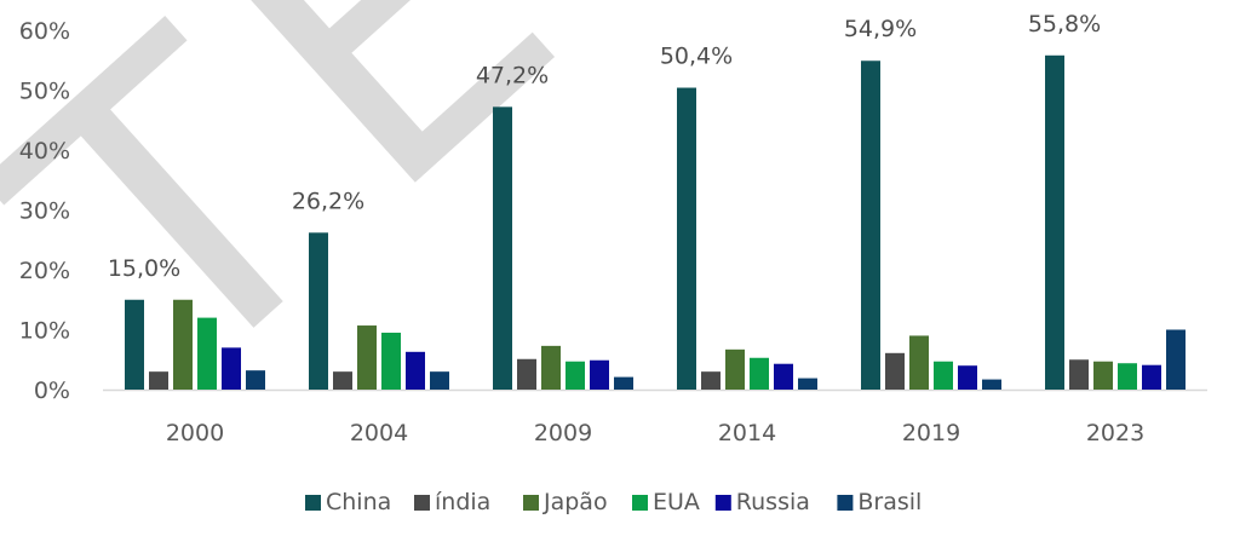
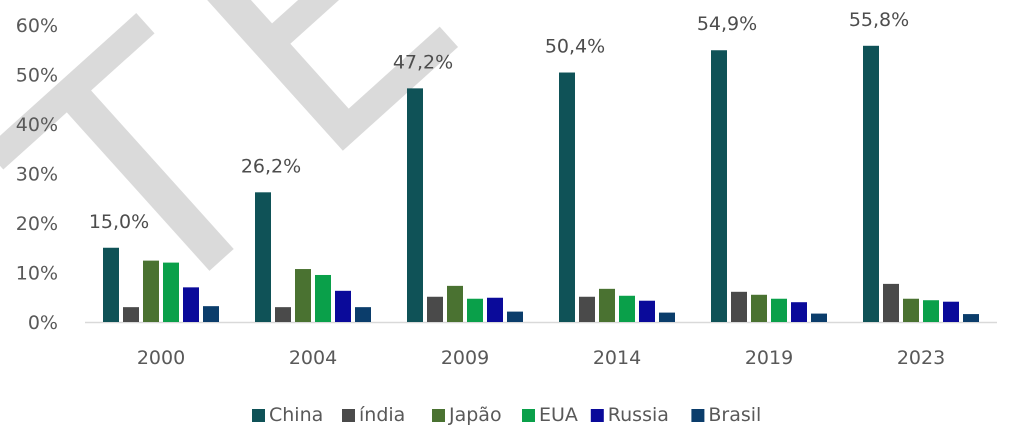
Japão/2000: 15% -> 12%
índia/2014: 3% -> 5%
Japão/2019: 9% -> 6%
índia/2023: 5% -> 8%
Brasil/2023: 10% -> 2%
